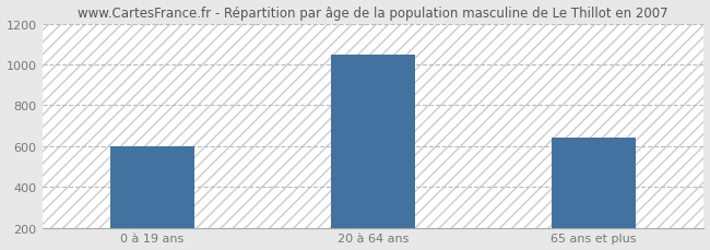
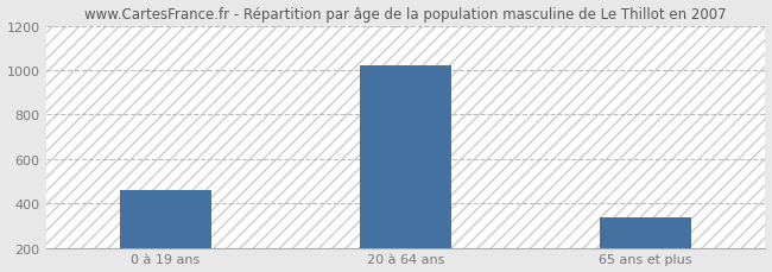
0 à 19 ans: 600 -> 460
20 à 64 ans: 1050 -> 1020
65 ans et plus: 640 -> 340
